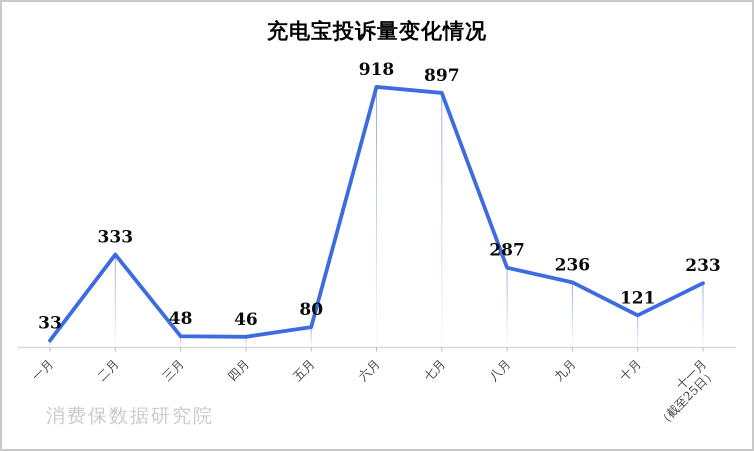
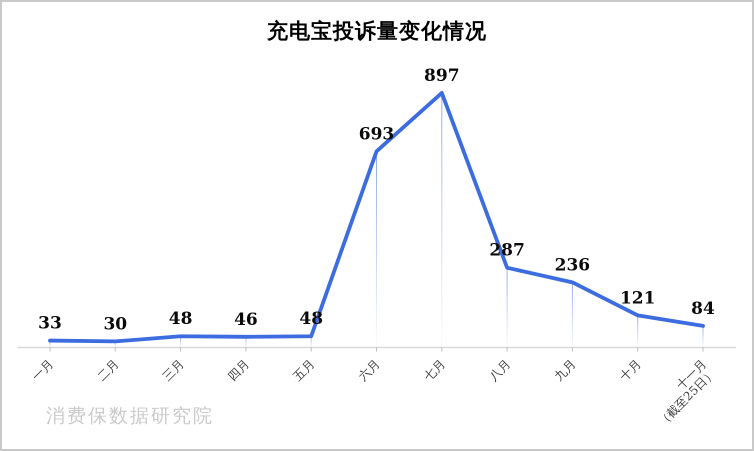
二月: 333 -> 30
五月: 80 -> 48
六月: 918 -> 693
十一月 （截至25日）: 233 -> 84
